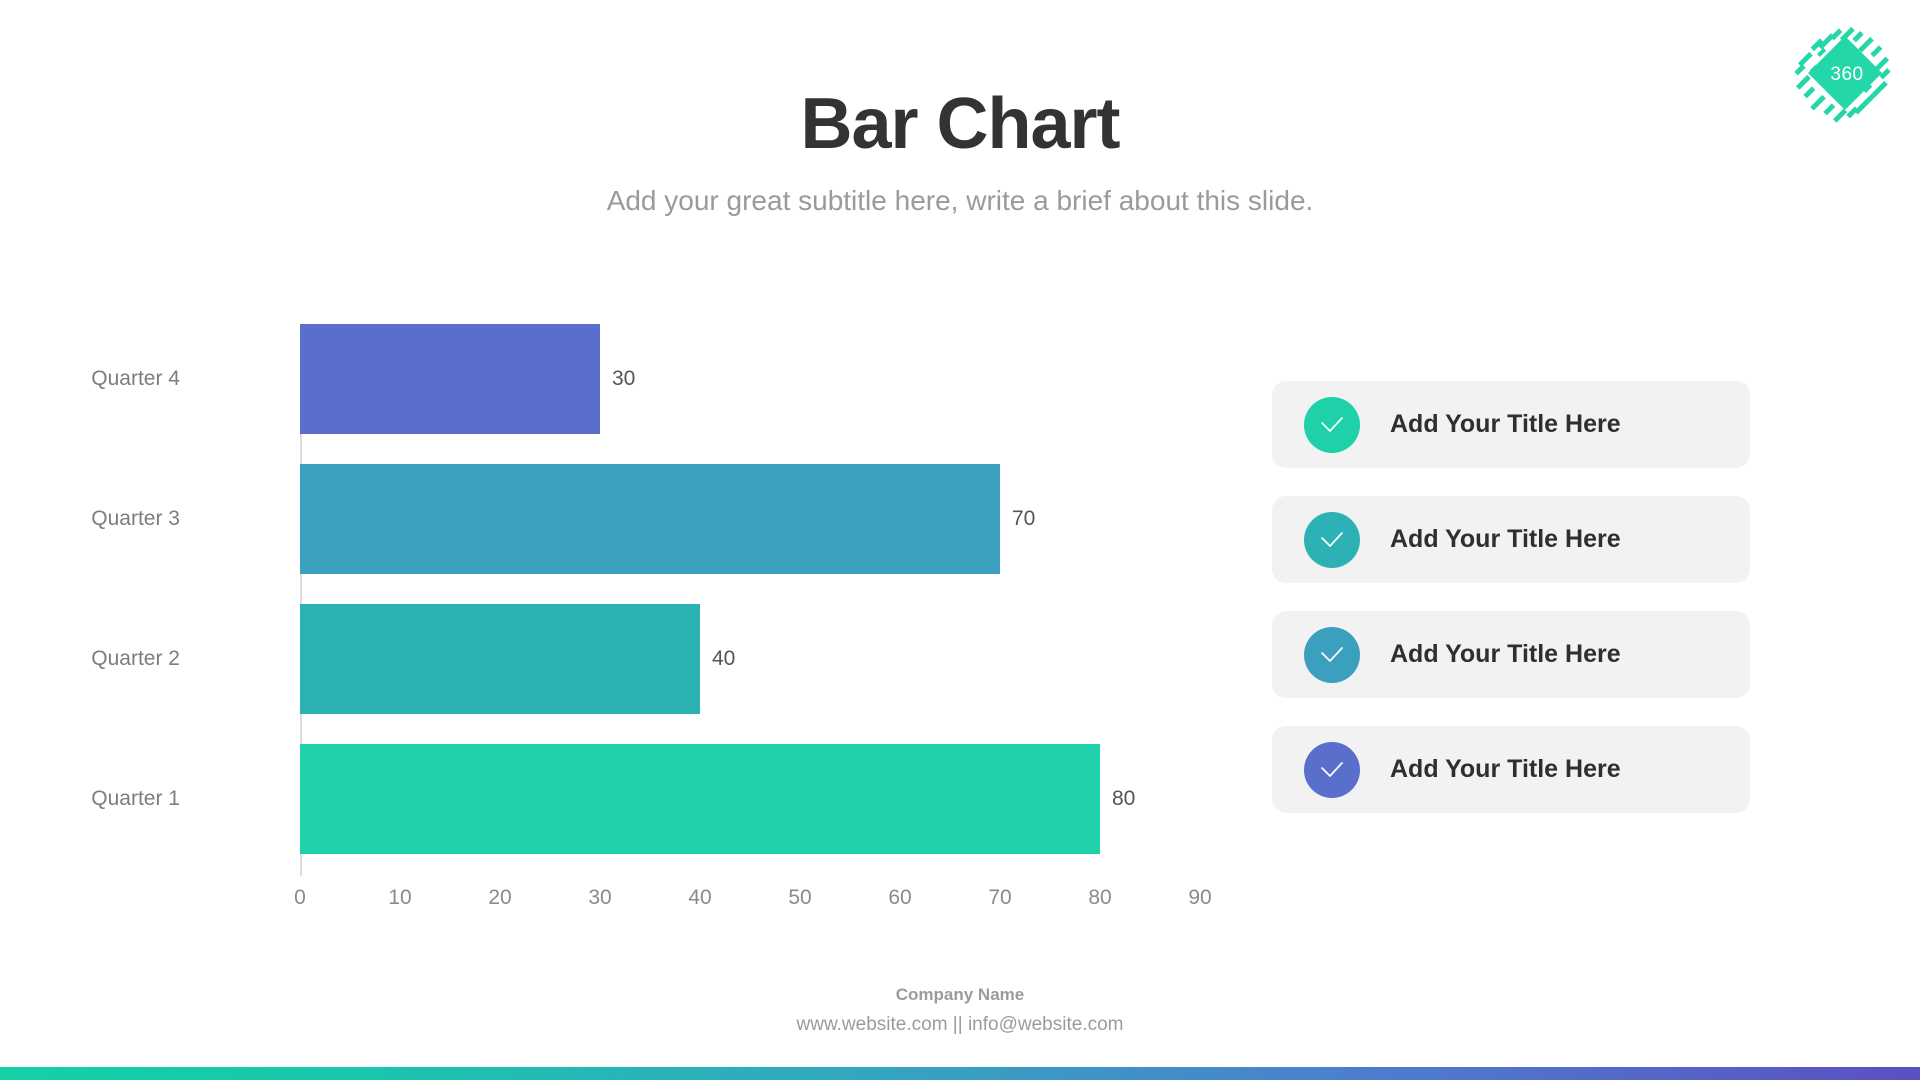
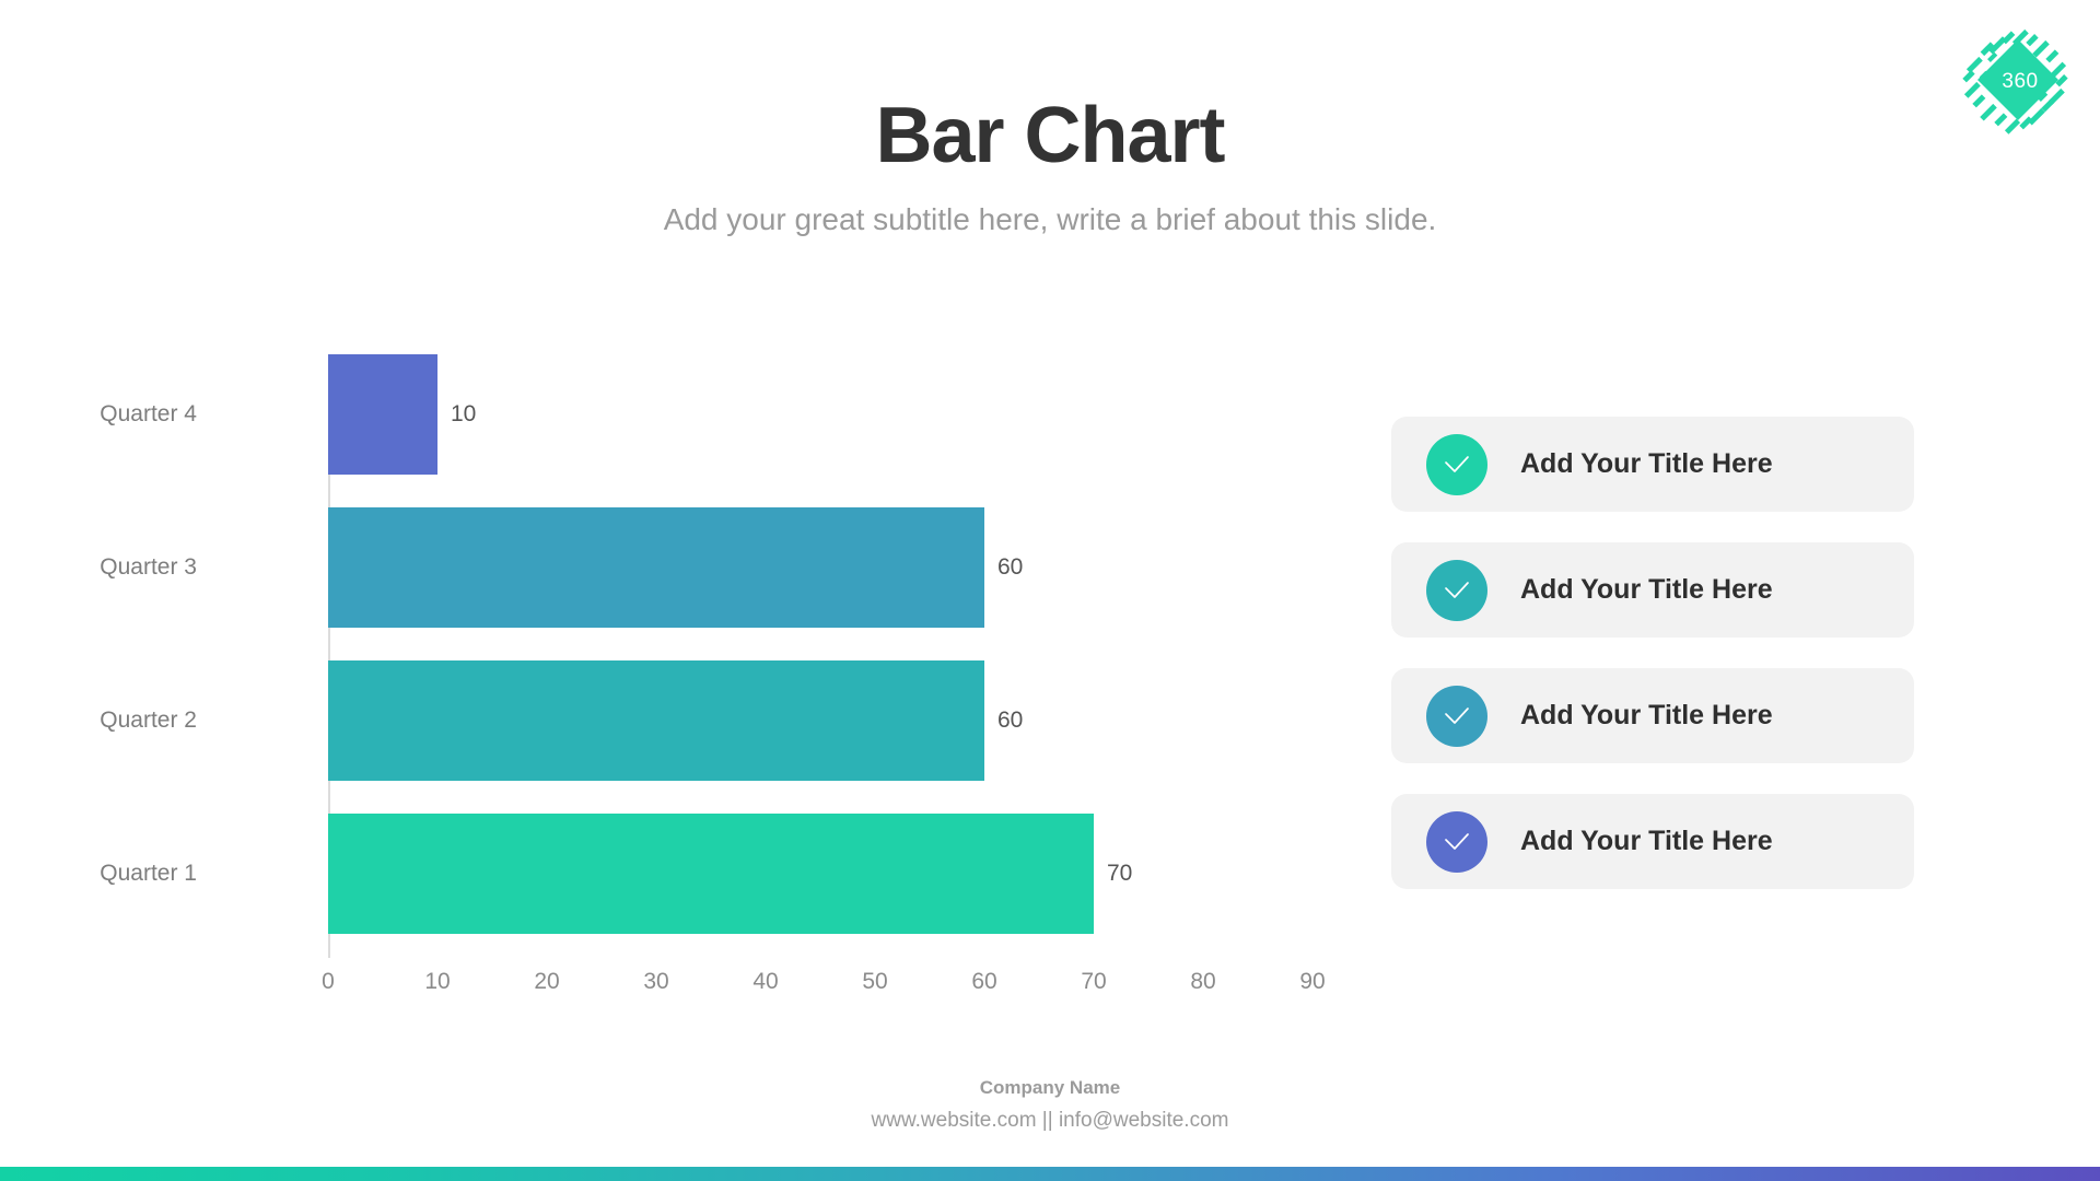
Quarter 4: 30 -> 10
Quarter 3: 70 -> 60
Quarter 2: 40 -> 60
Quarter 1: 80 -> 70
